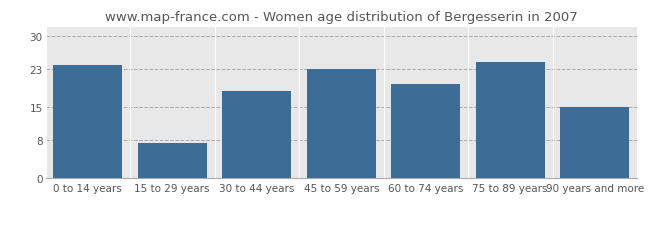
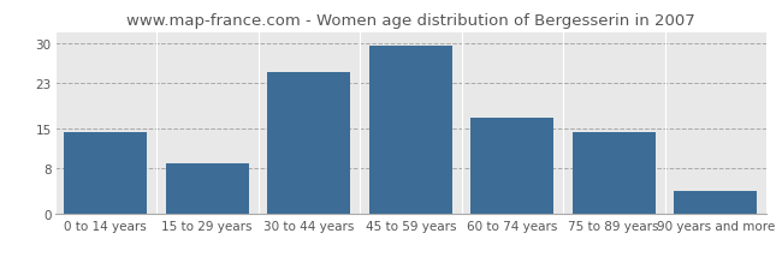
0 to 14 years: 24.0 -> 14.5
15 to 29 years: 7.5 -> 9.0
30 to 44 years: 18.5 -> 25.0
45 to 59 years: 23.0 -> 29.5
60 to 74 years: 20.0 -> 17.0
75 to 89 years: 24.5 -> 14.5
90 years and more: 15.0 -> 4.0
